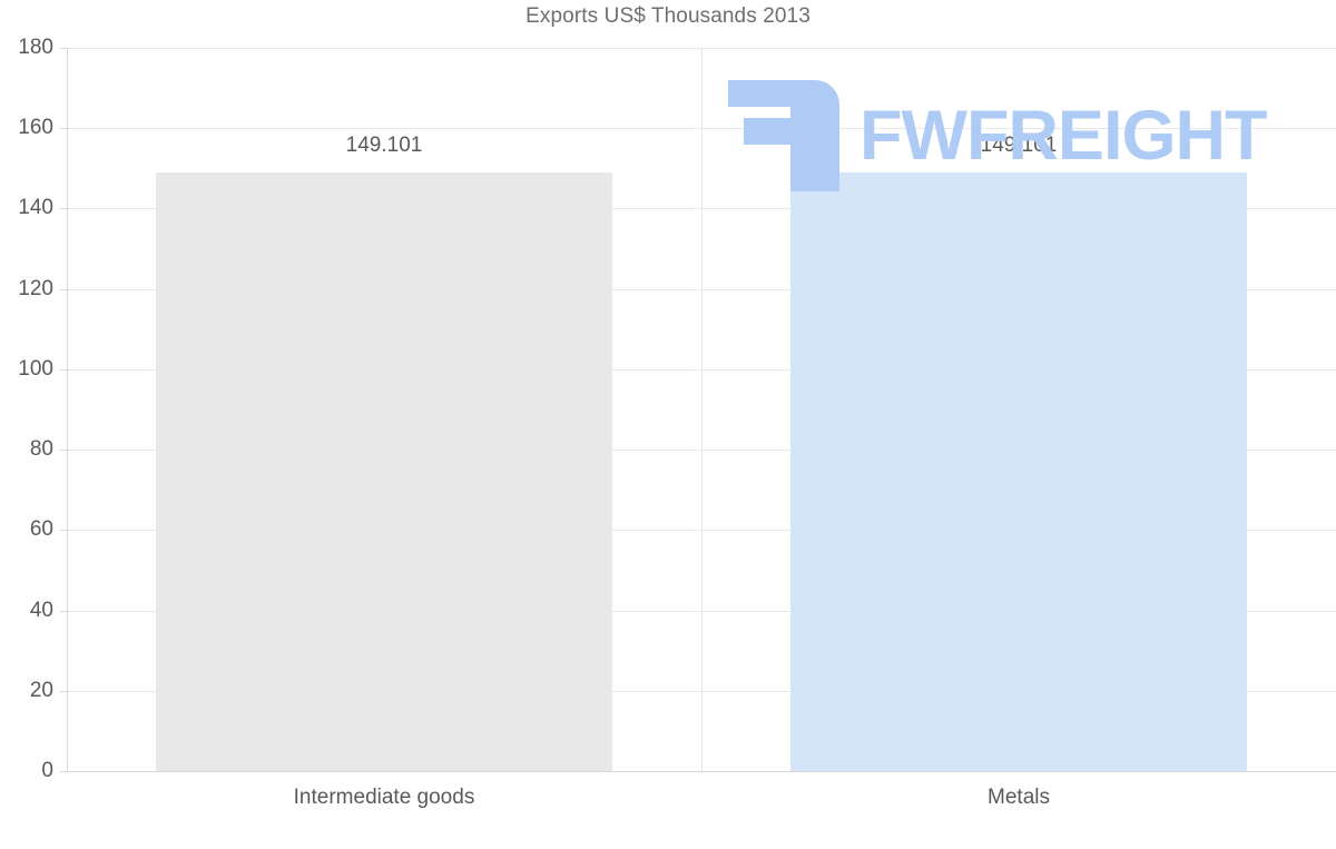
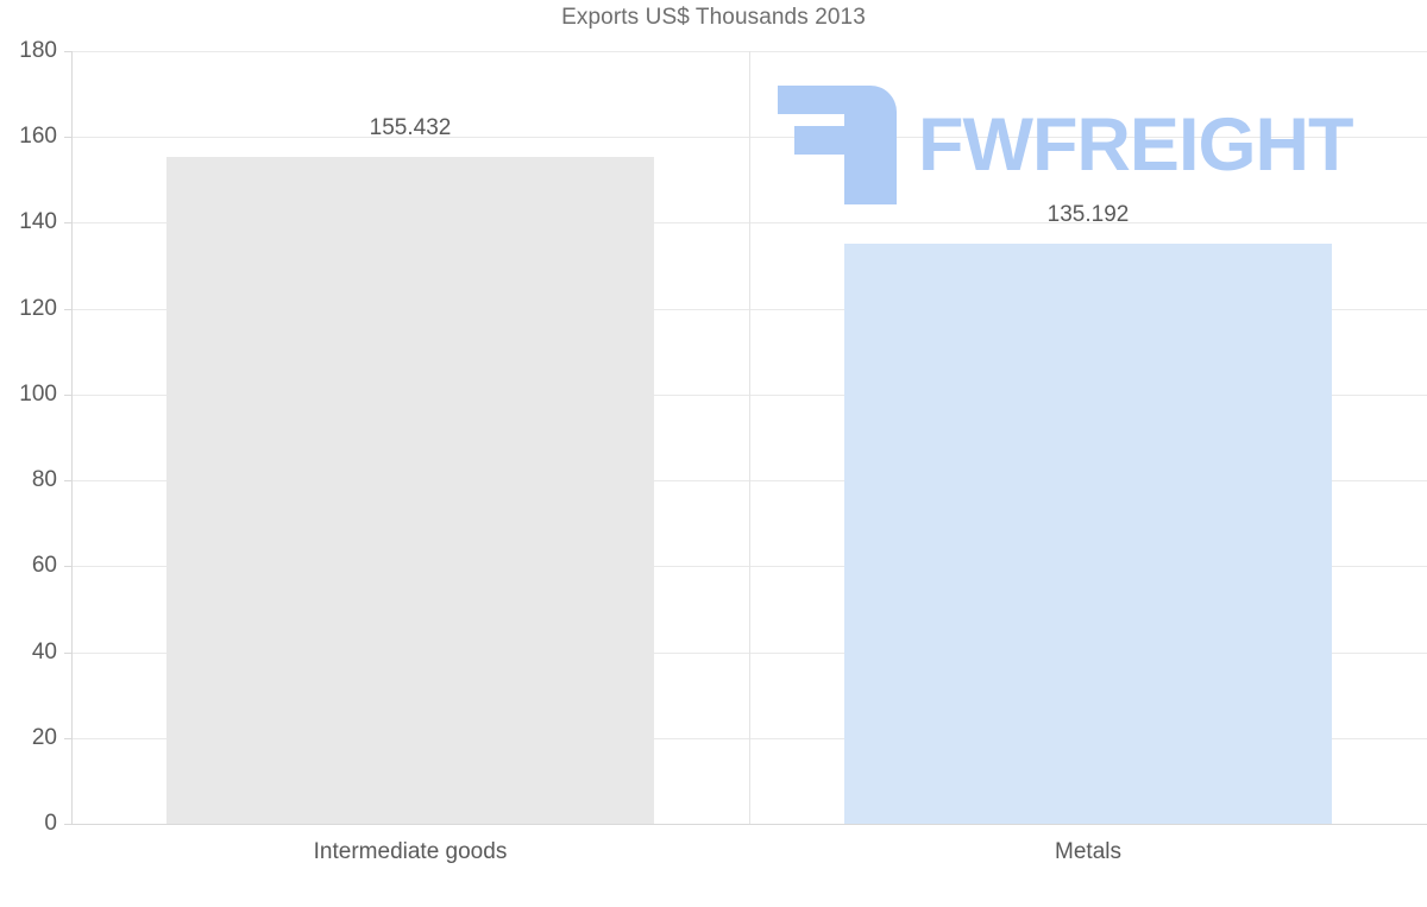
Intermediate goods: 149.101 -> 155.432
Metals: 149.101 -> 135.192
